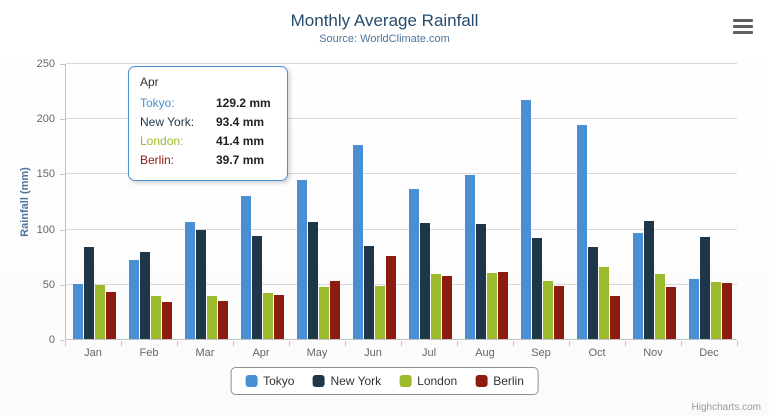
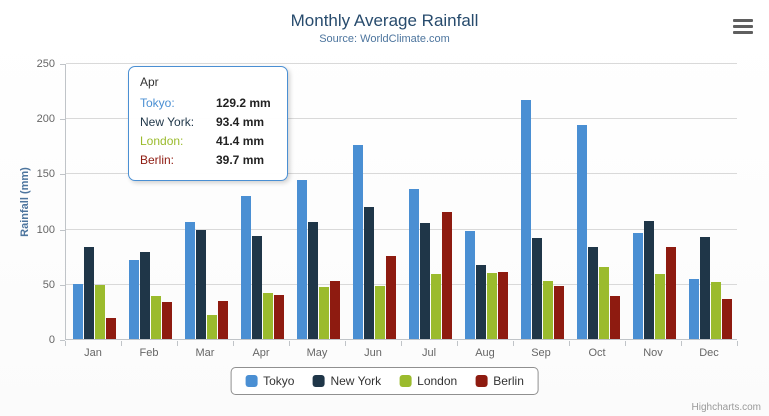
Berlin/Jan: 42 -> 19
London/Mar: 39 -> 22
New York/Jun: 84 -> 120
Berlin/Jul: 57 -> 115
Tokyo/Aug: 148 -> 98
New York/Aug: 104 -> 67
Berlin/Nov: 47 -> 83
Berlin/Dec: 51 -> 36
